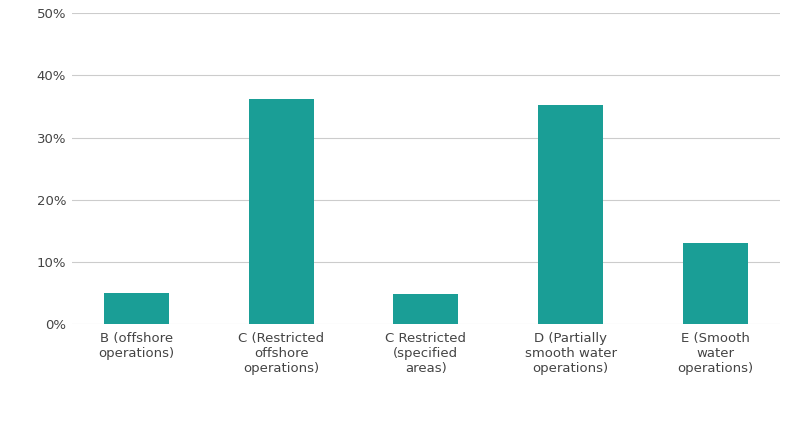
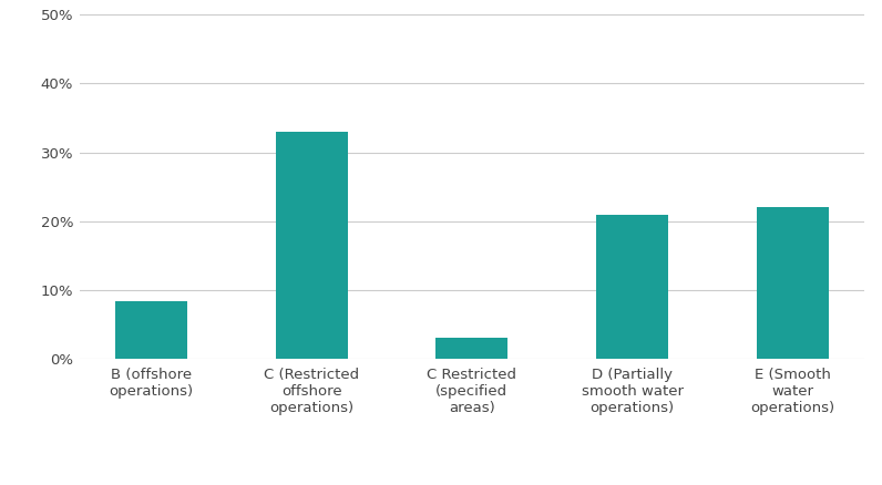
B (offshore operations): 5.0% -> 8.3%
C (Restricted offshore operations): 36.2% -> 33.0%
C Restricted (specified areas): 4.8% -> 3.1%
D (Partially smooth water operations): 35.2% -> 21.0%
E (Smooth water operations): 13.0% -> 22.0%
